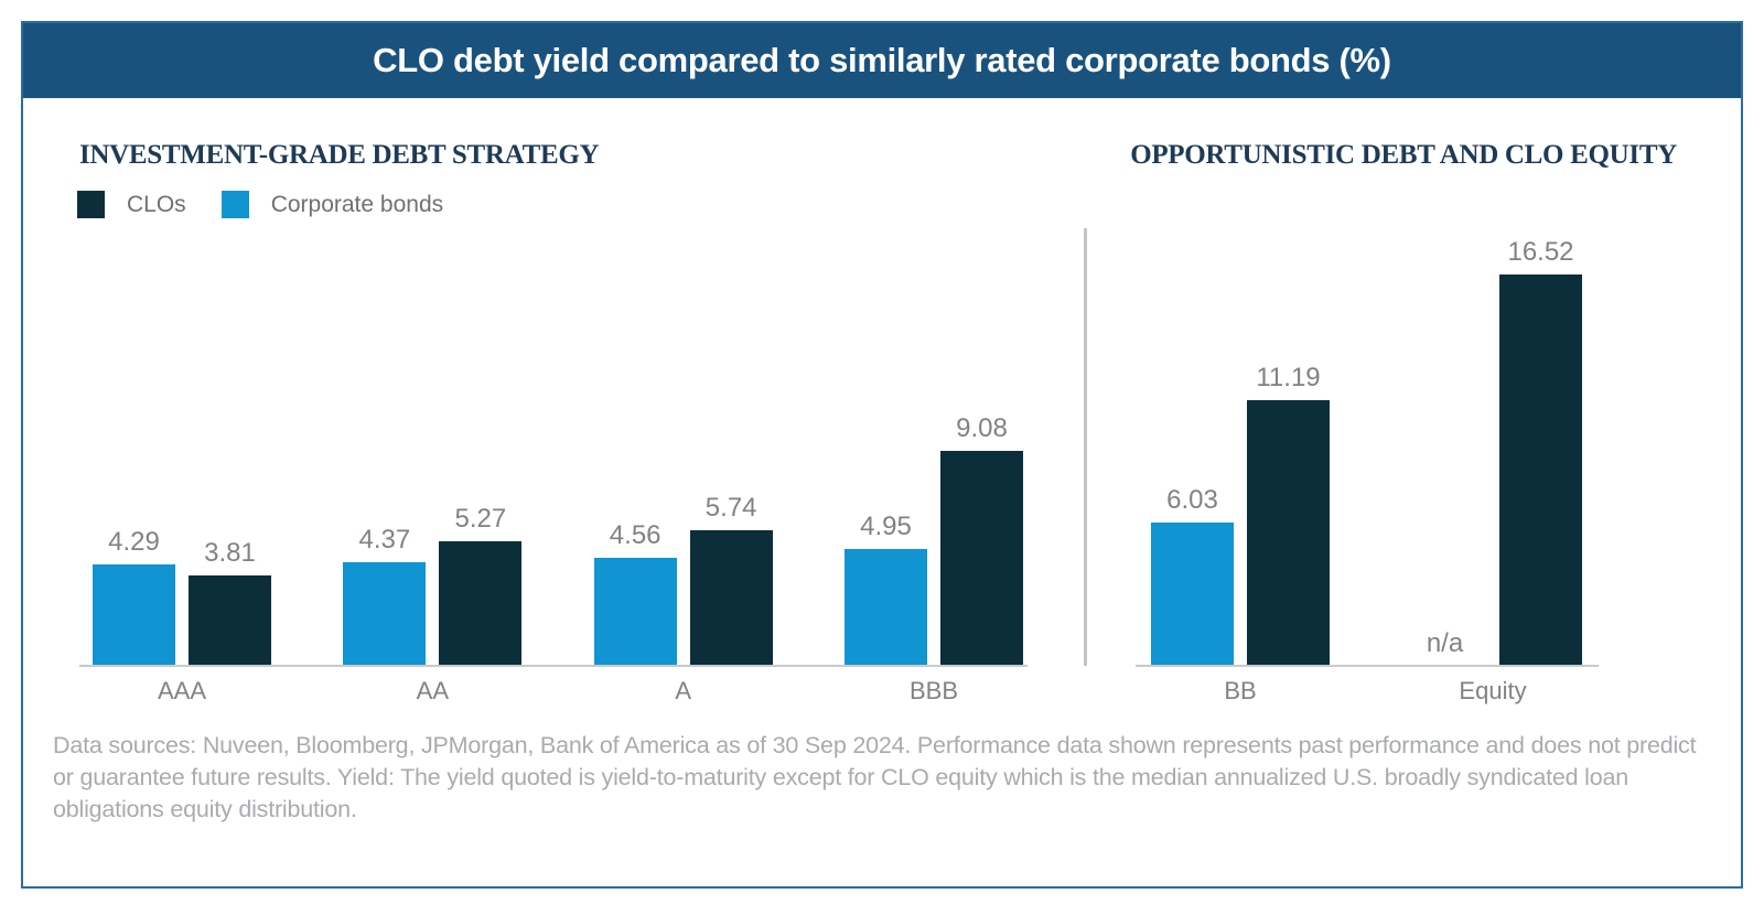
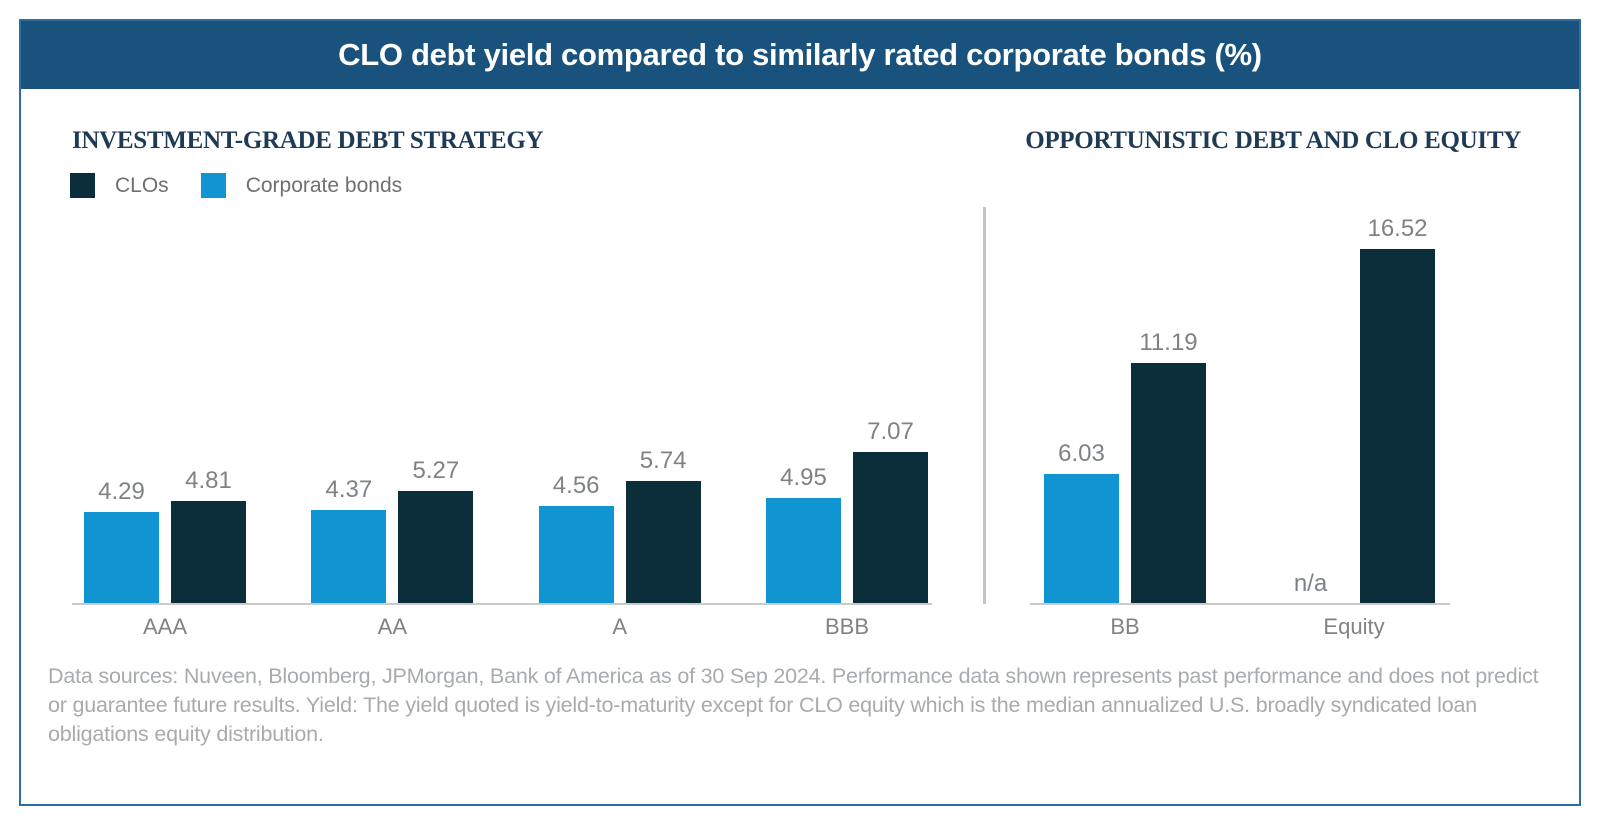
INVESTMENT-GRADE DEBT STRATEGY/CLOs/AAA: 3.81 -> 4.81
INVESTMENT-GRADE DEBT STRATEGY/CLOs/BBB: 9.08 -> 7.07
